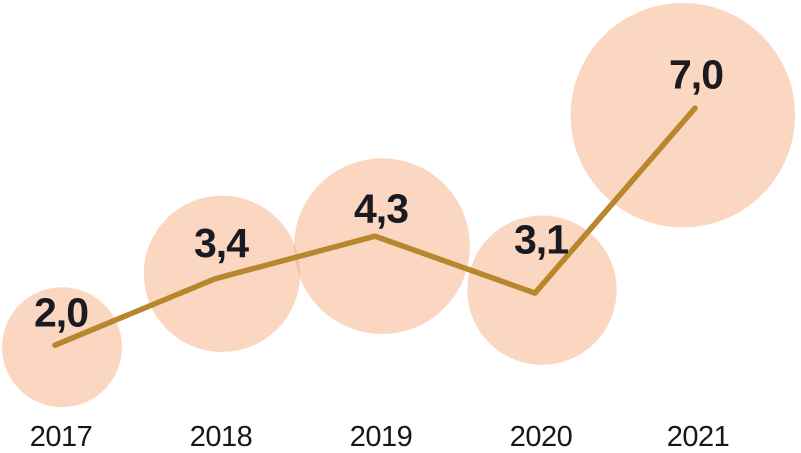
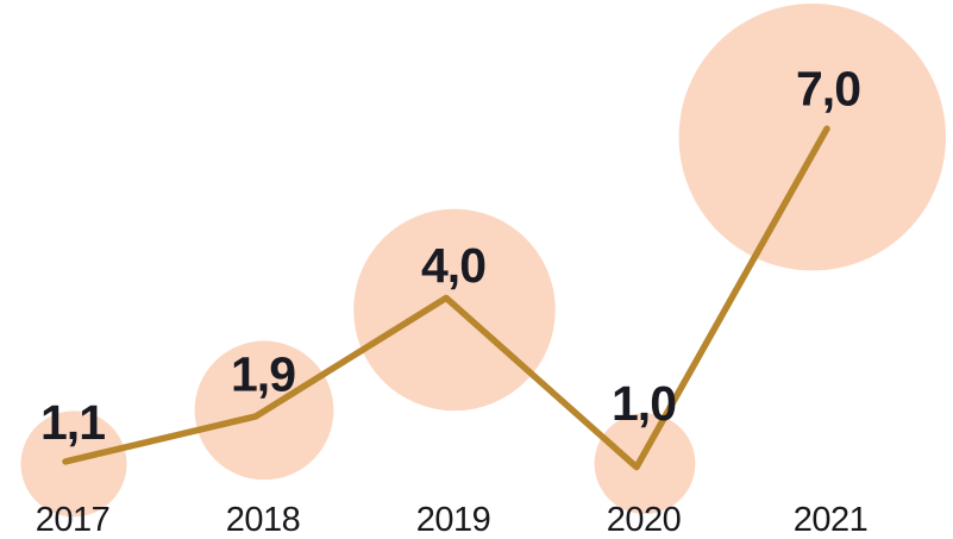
2017: 2,0 -> 1,1
2018: 3,4 -> 1,9
2019: 4,3 -> 4,0
2020: 3,1 -> 1,0
